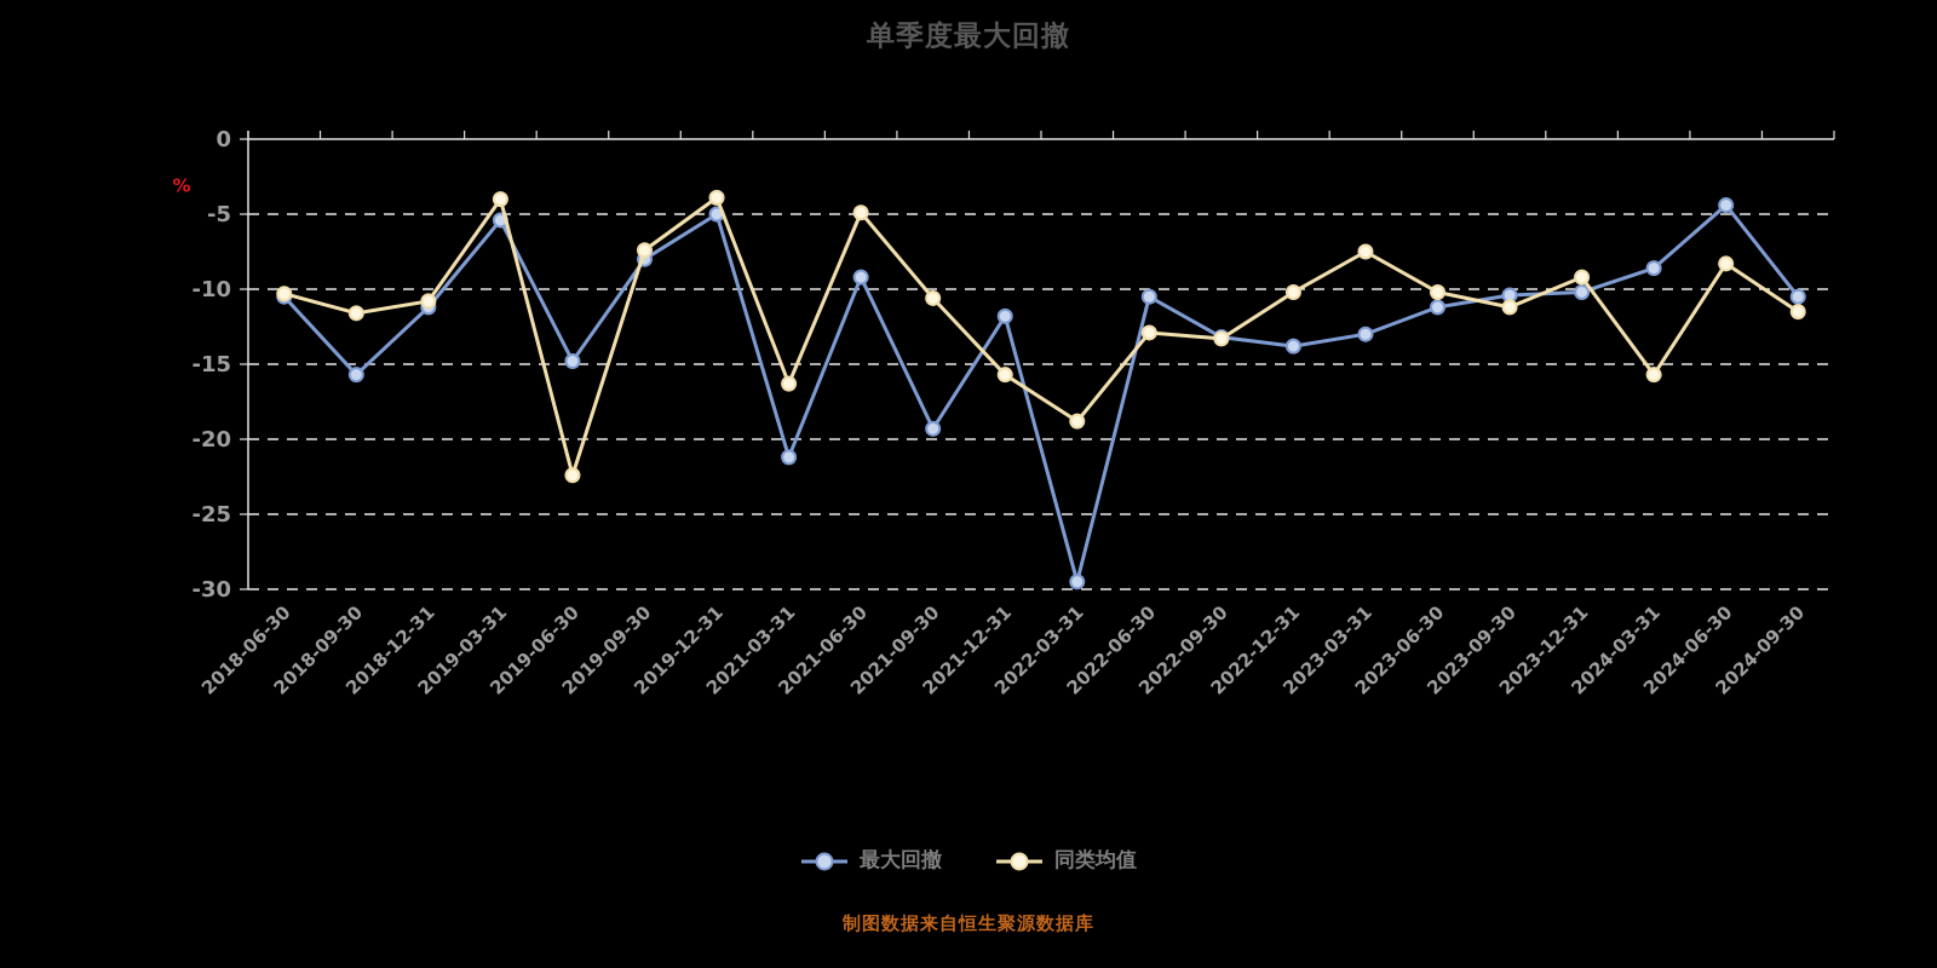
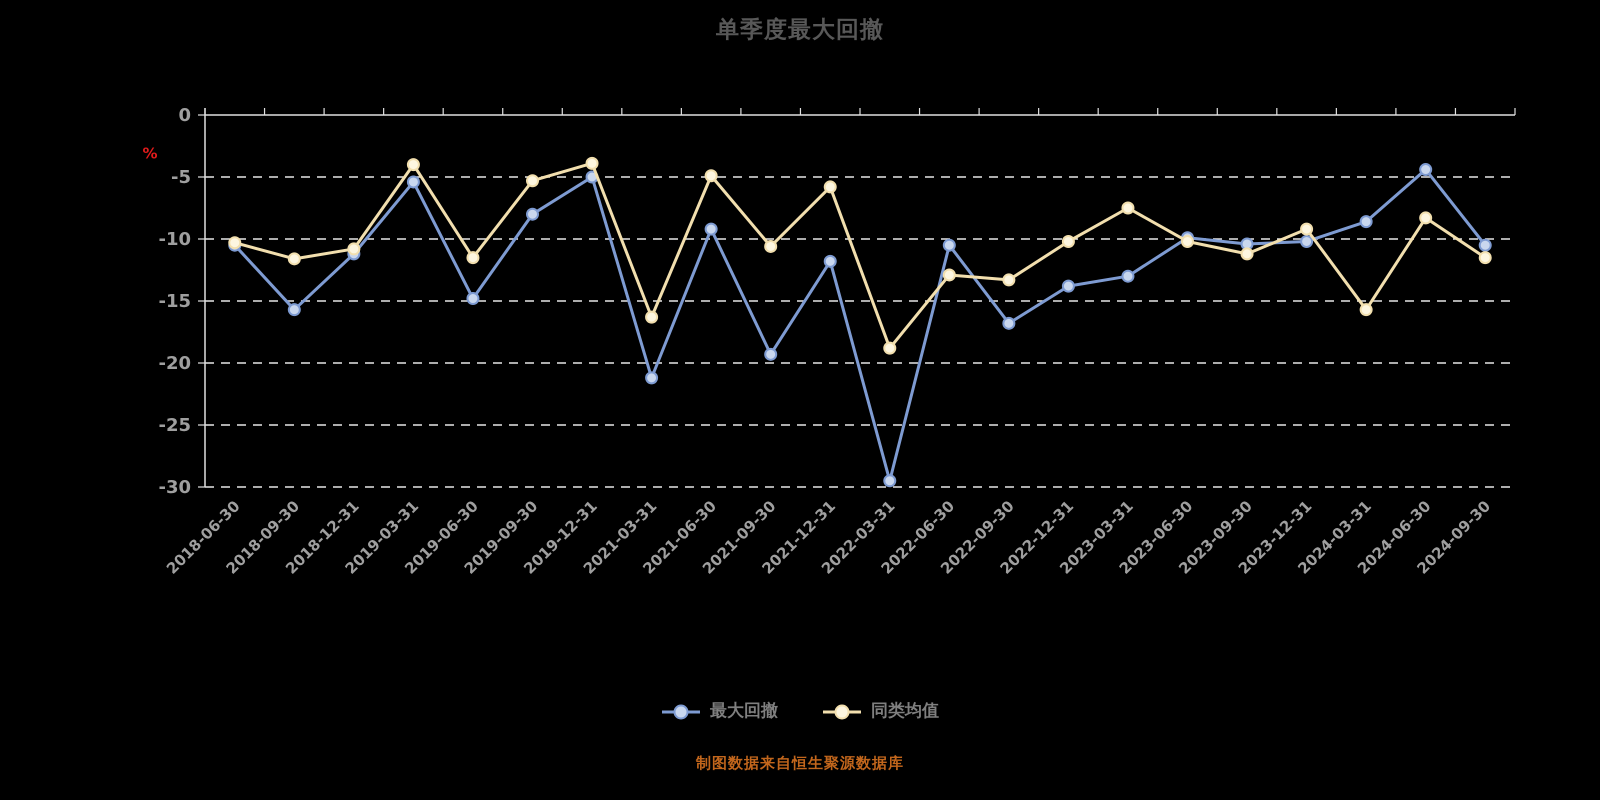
同类均值/2019-06-30: -22.4 -> -11.5
同类均值/2019-09-30: -7.4 -> -5.3
同类均值/2021-12-31: -15.7 -> -5.8
最大回撤/2022-09-30: -13.2 -> -16.8
最大回撤/2023-06-30: -11.2 -> -9.9
